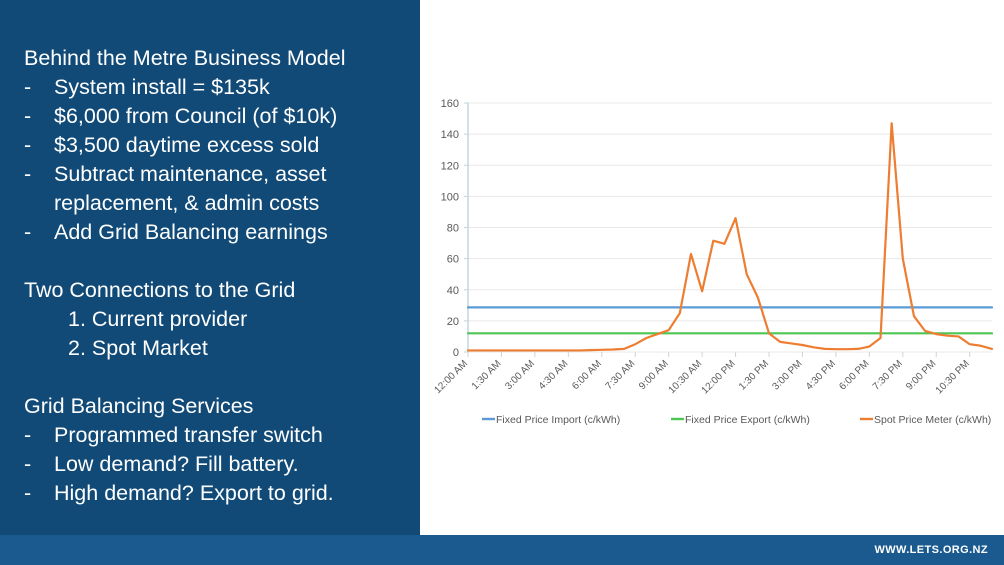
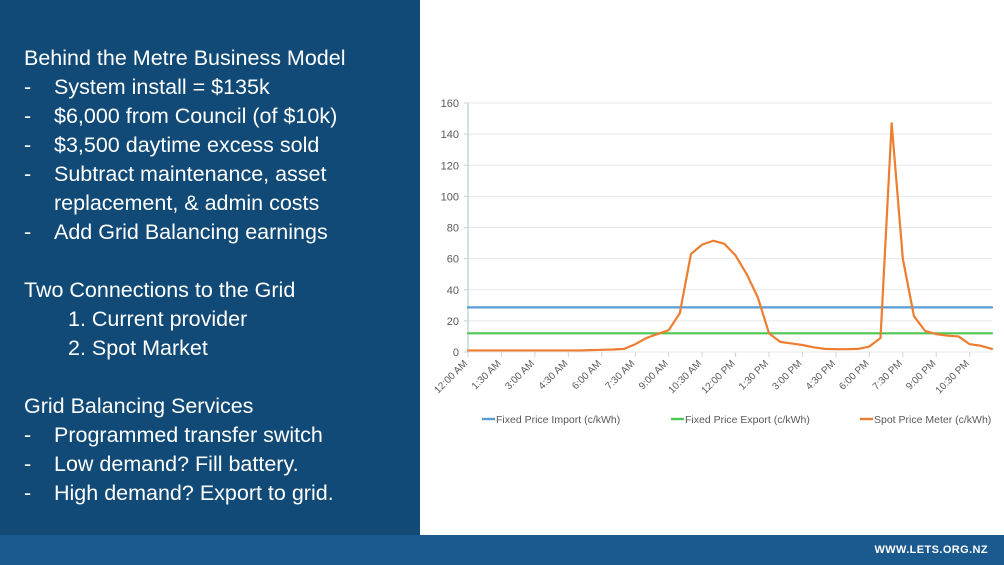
Spot Price Meter (c/kWh)/10:30 AM: 39 -> 69
Spot Price Meter (c/kWh)/12:00 PM: 86 -> 62
